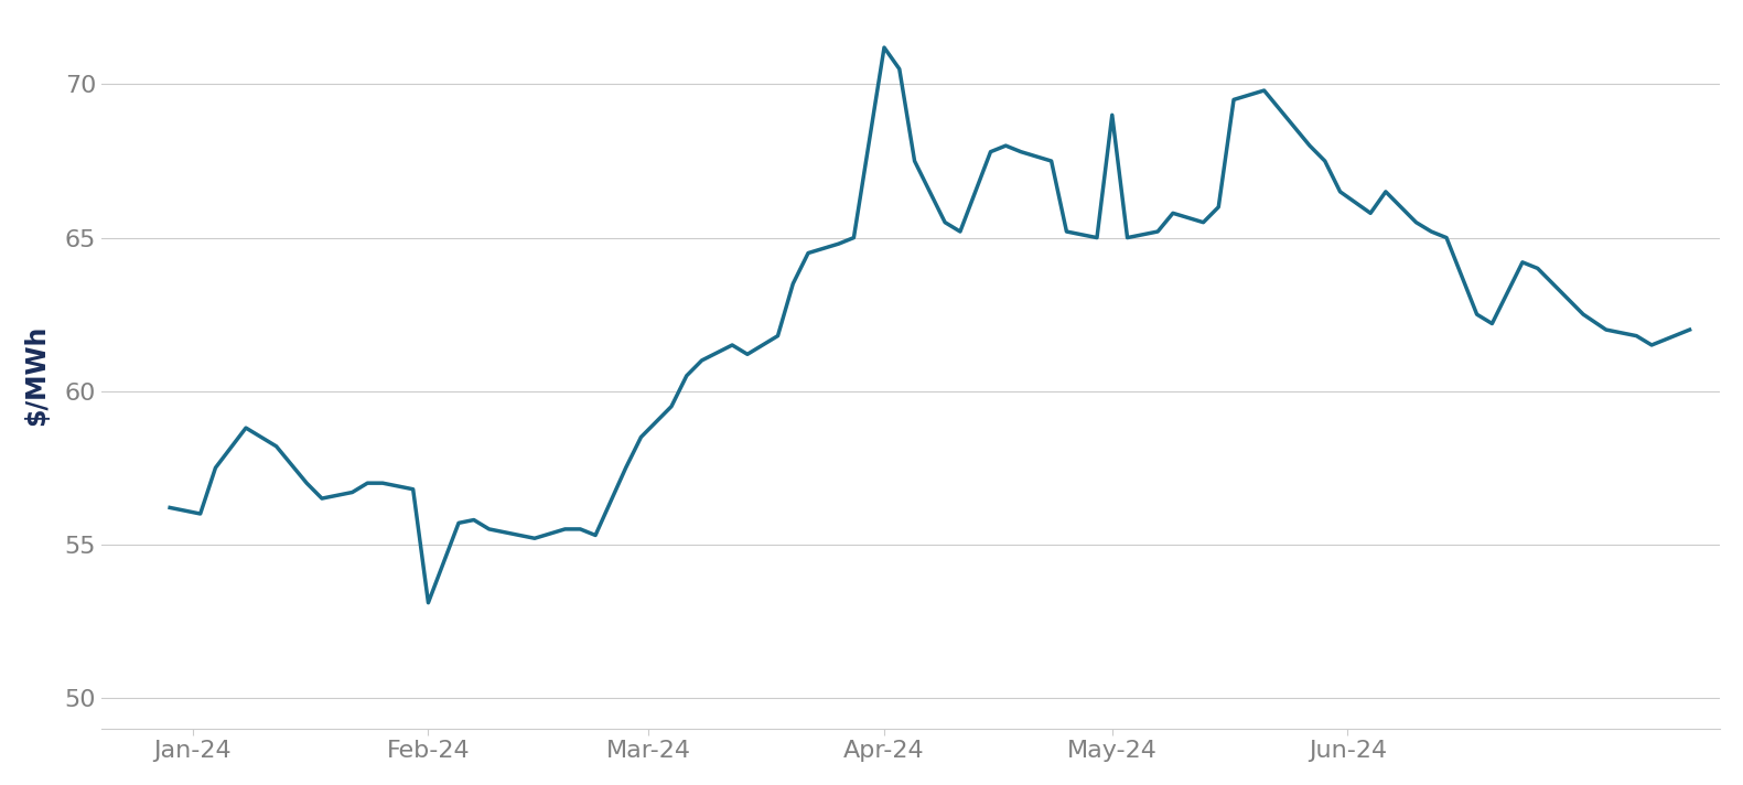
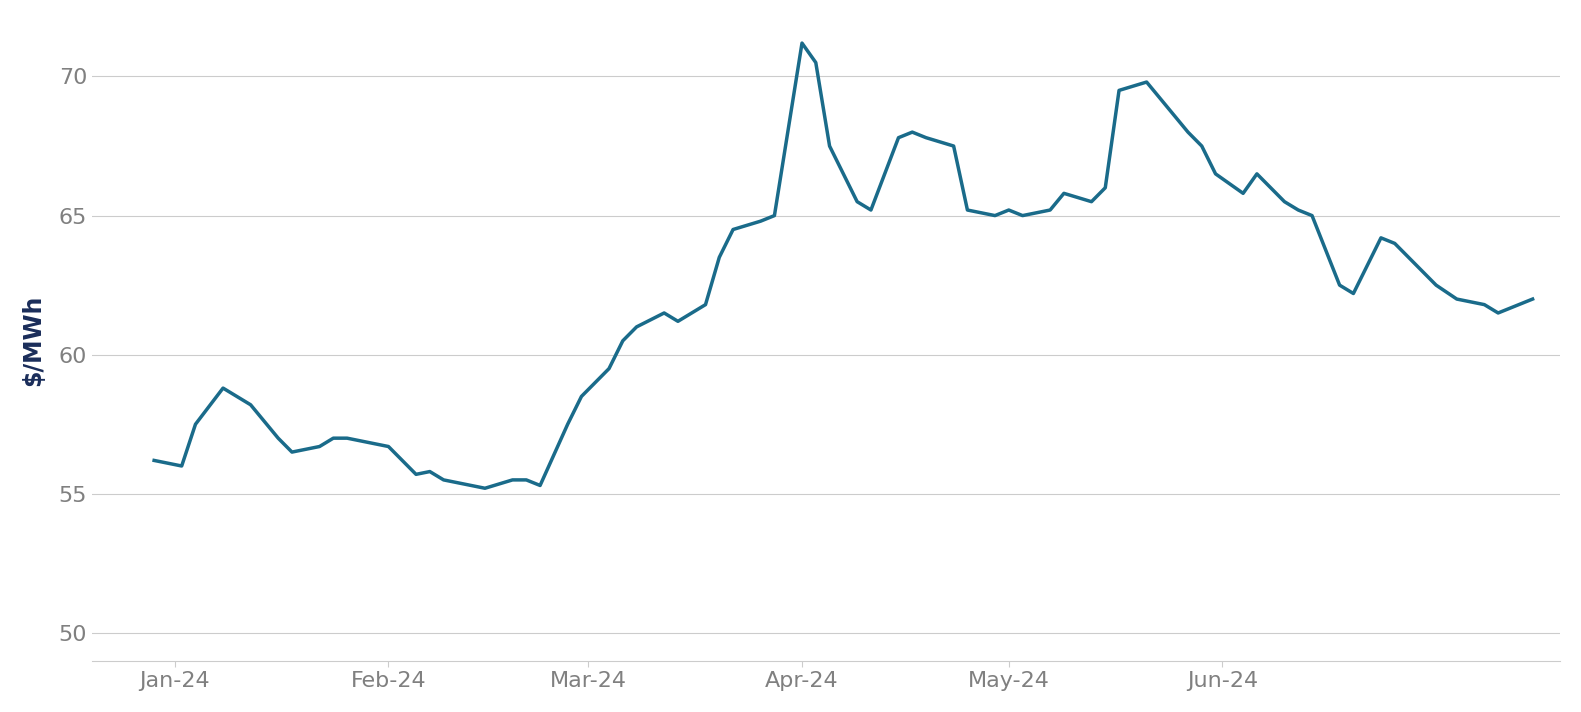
Feb-24: 53.1 -> 56.7
May-24: 69.0 -> 65.2
